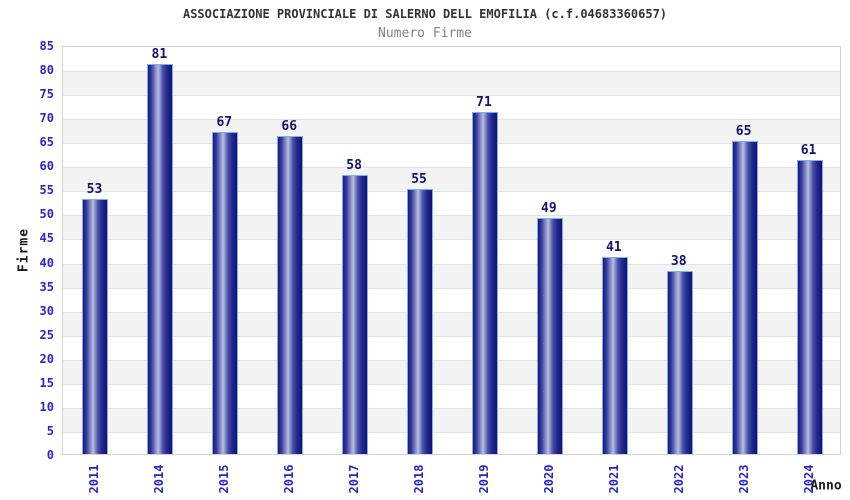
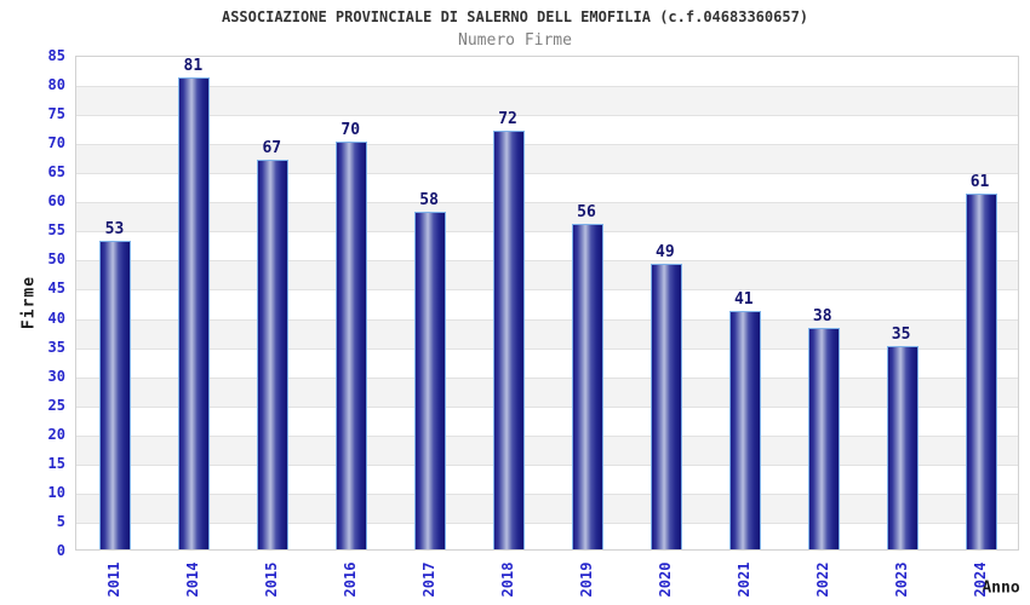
2016: 66 -> 70
2018: 55 -> 72
2019: 71 -> 56
2023: 65 -> 35
